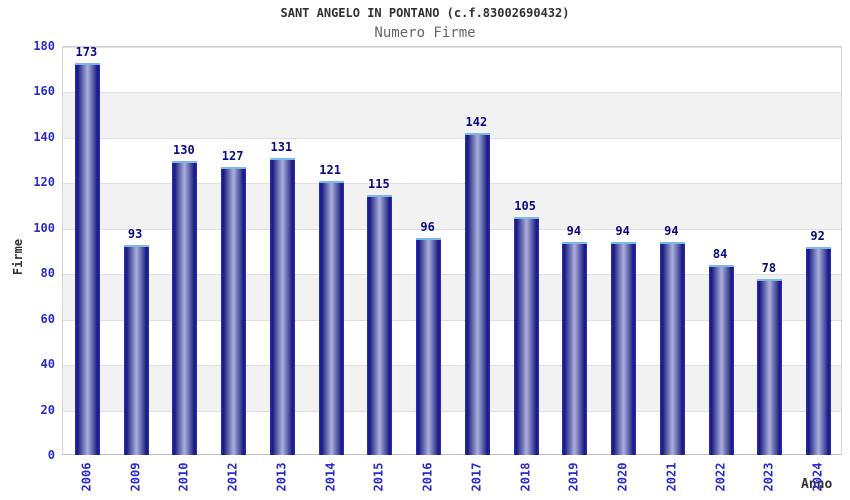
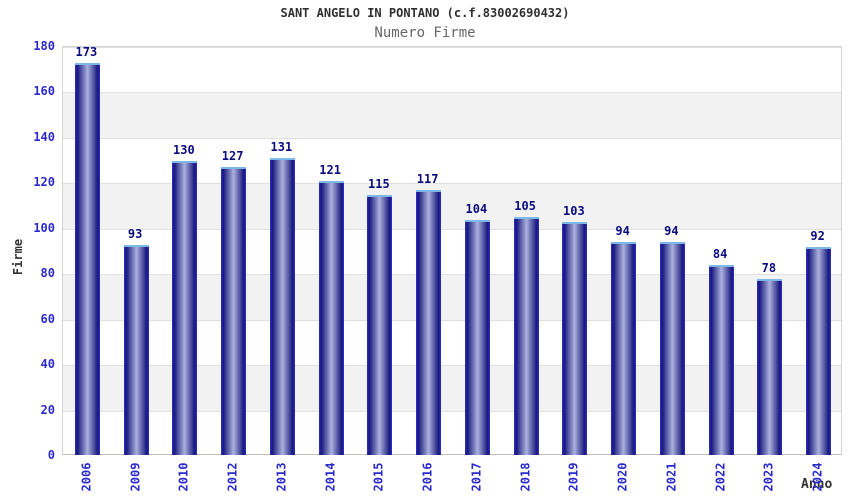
2016: 96 -> 117
2017: 142 -> 104
2019: 94 -> 103
